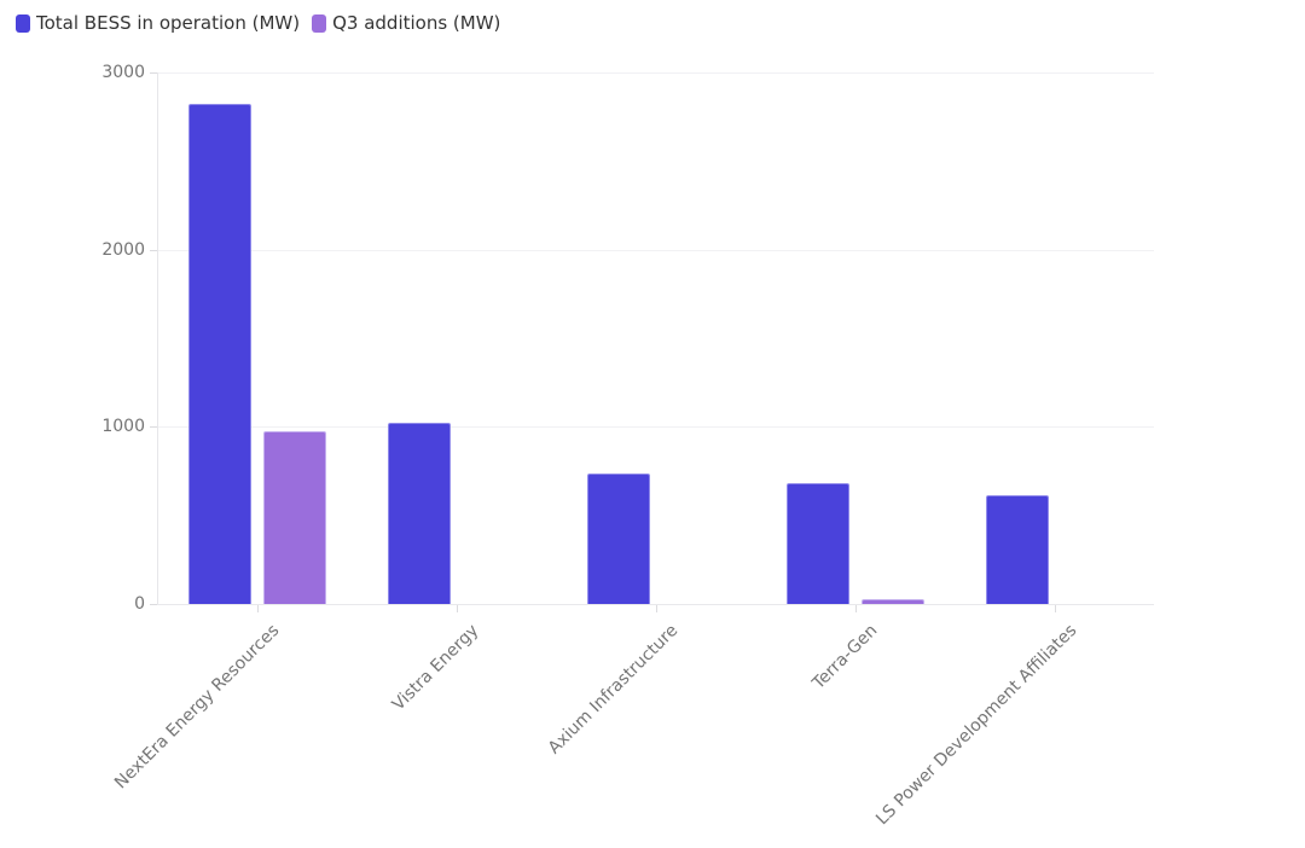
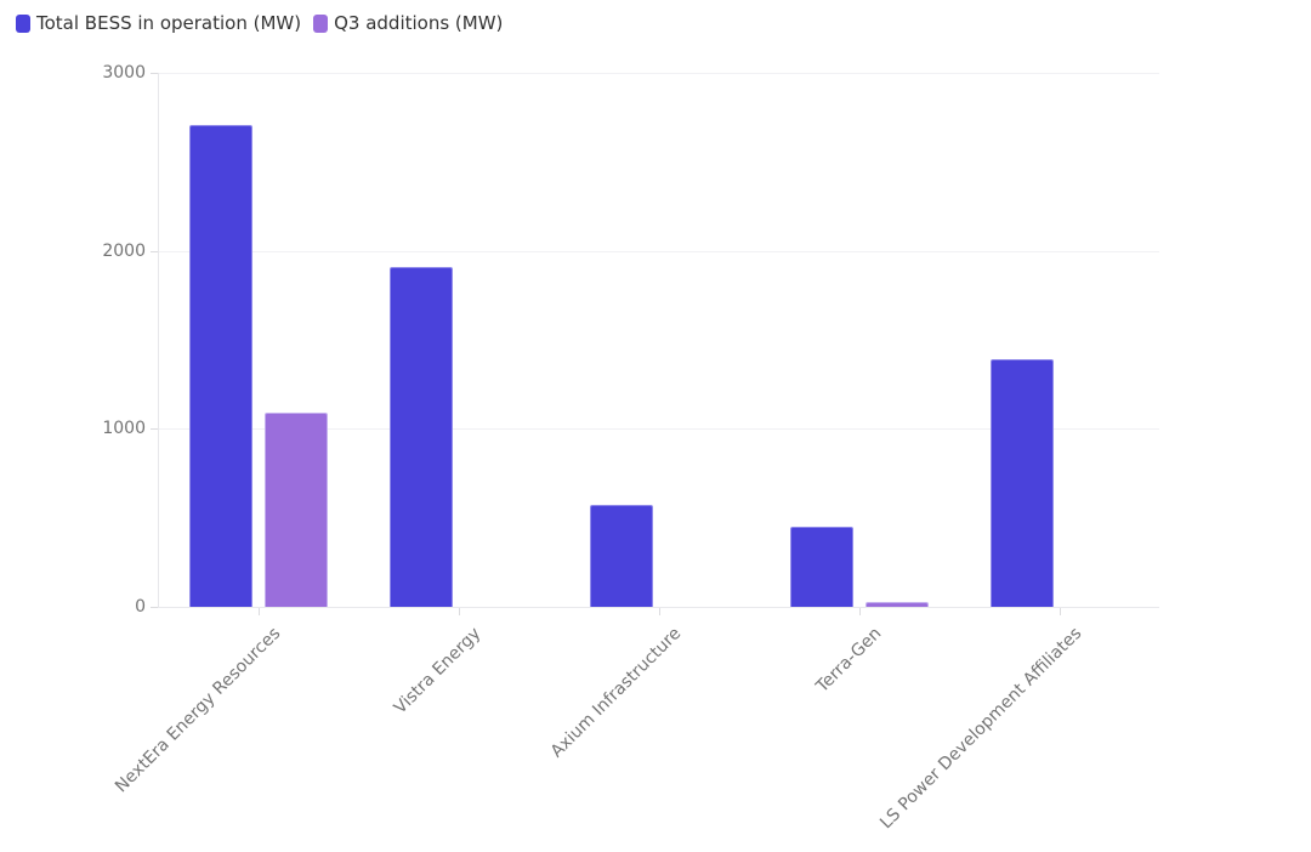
Total BESS in operation (MW)/NextEra Energy Resources: 2820 -> 2710
Q3 additions (MW)/NextEra Energy Resources: 980 -> 1090
Total BESS in operation (MW)/Vistra Energy: 1020 -> 1910
Total BESS in operation (MW)/Axium Infrastructure: 740 -> 570
Total BESS in operation (MW)/Terra-Gen: 680 -> 450
Total BESS in operation (MW)/LS Power Development Affiliates: 620 -> 1390
